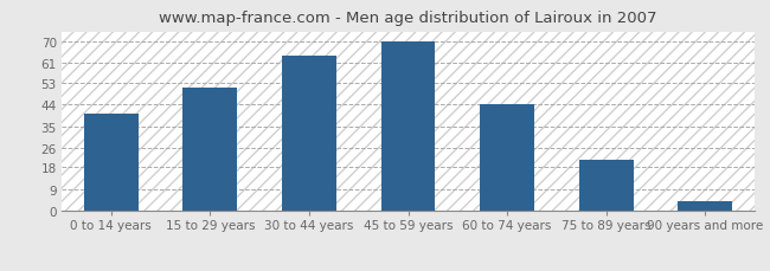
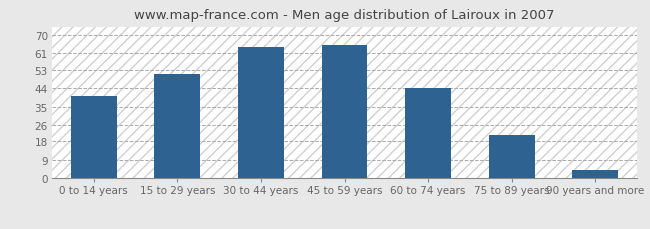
45 to 59 years: 70 -> 65
